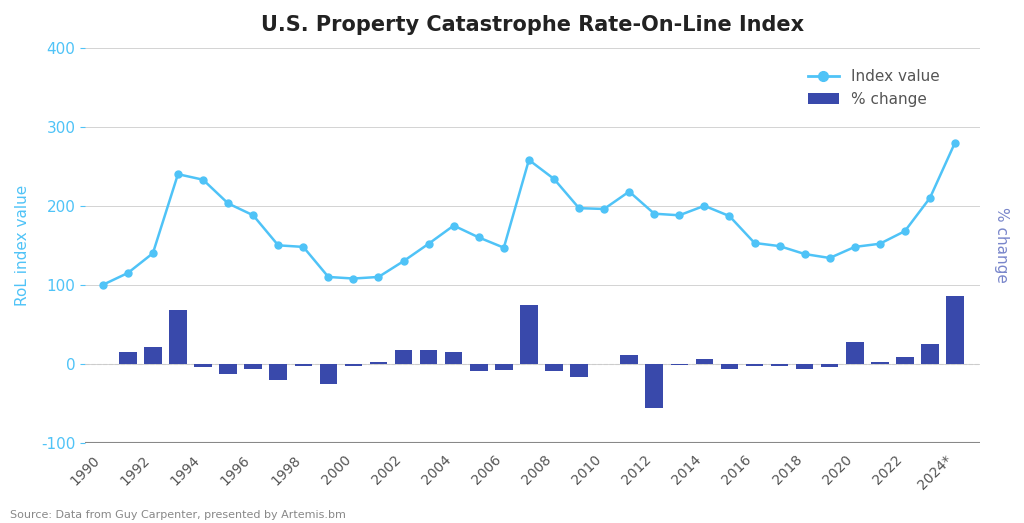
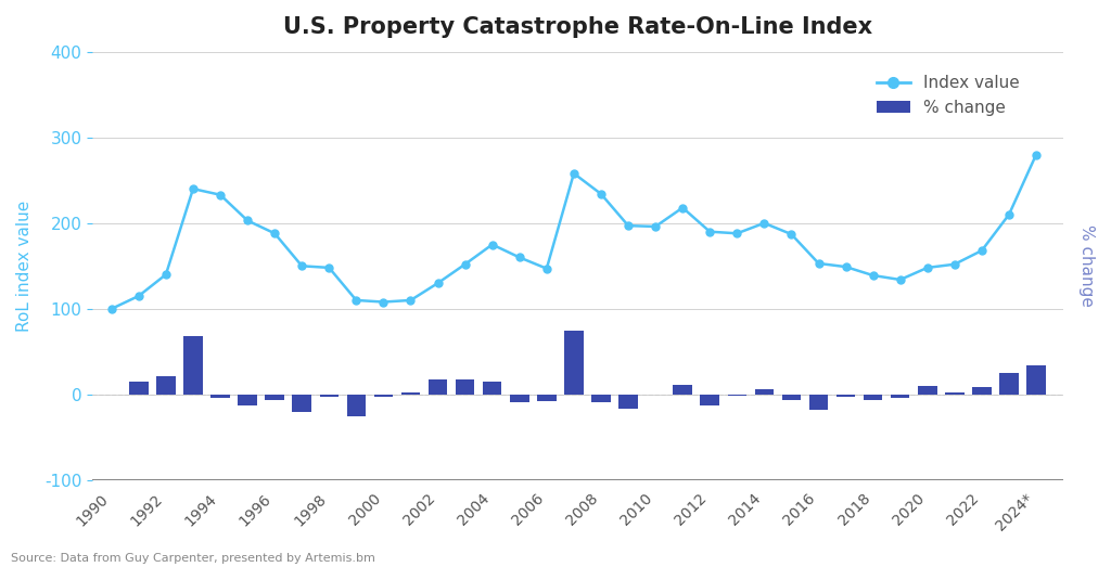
% change/2012: -56 -> -13
% change/2016: -2 -> -18
% change/2020: 28 -> 10
% change/2024*: 86 -> 34
